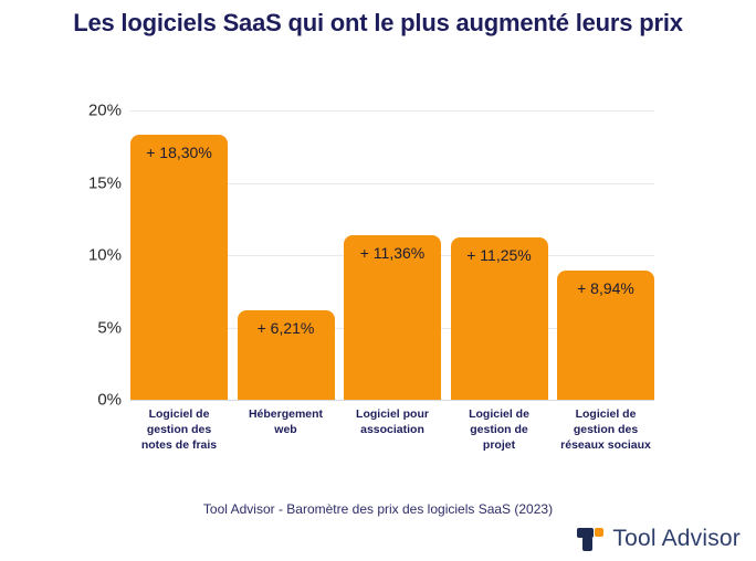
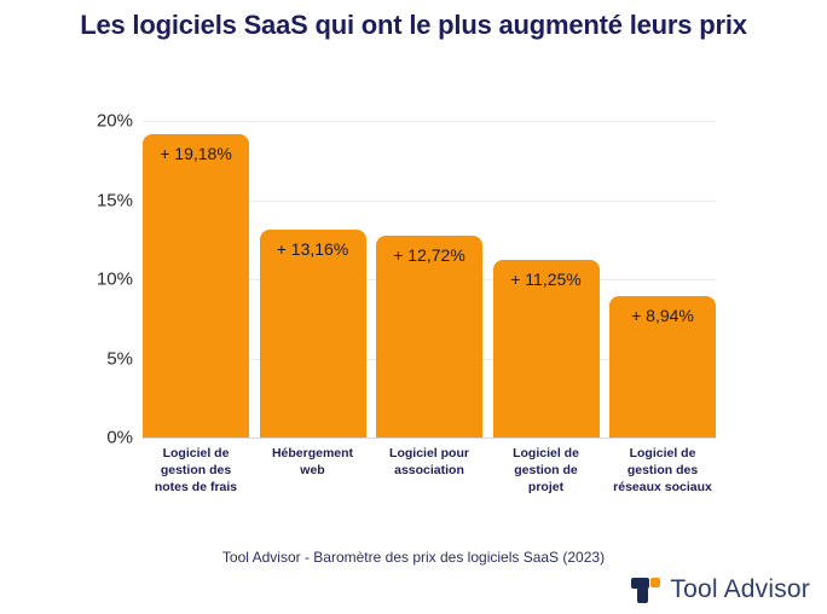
Logiciel de gestion des notes de frais: 18,30% -> 19,18%
Hébergement web: 6,21% -> 13,16%
Logiciel pour association: 11,36% -> 12,72%
